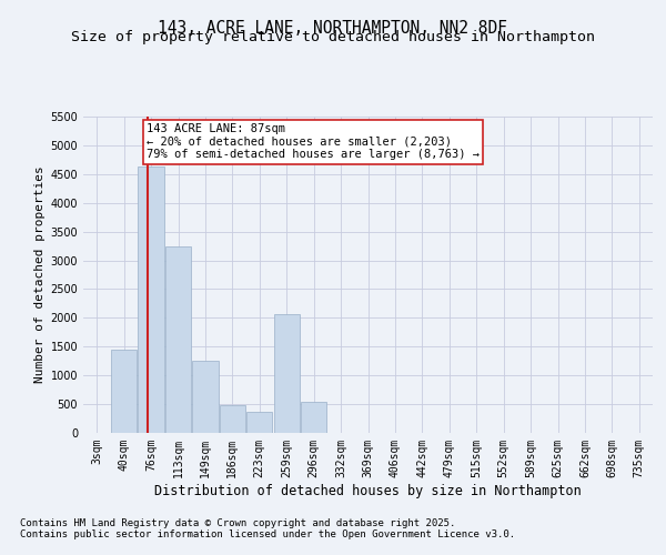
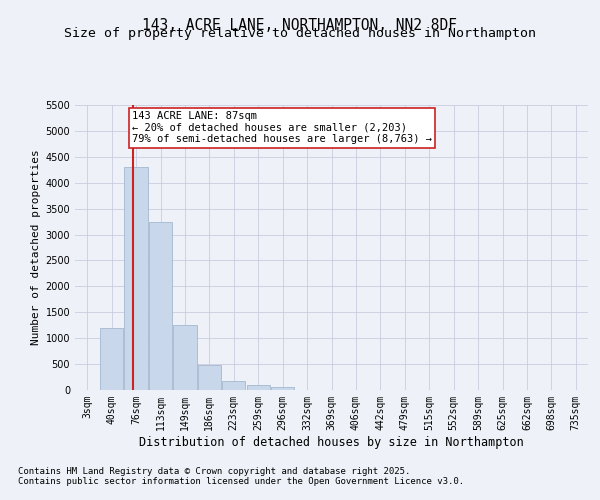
40sqm: 1440 -> 1200
76sqm: 4640 -> 4300
223sqm: 360 -> 170
259sqm: 2060 -> 90
296sqm: 540 -> 50
